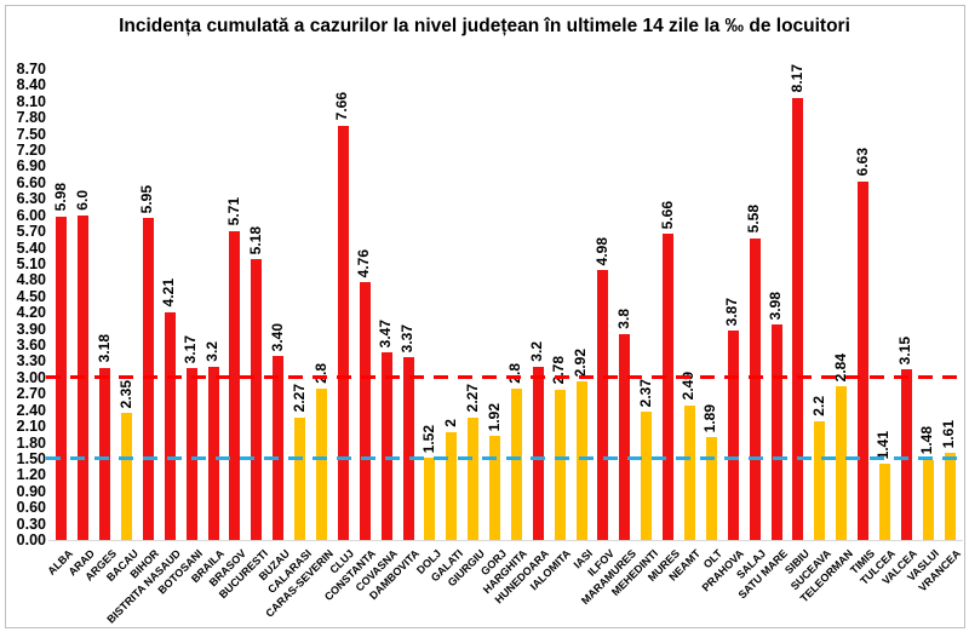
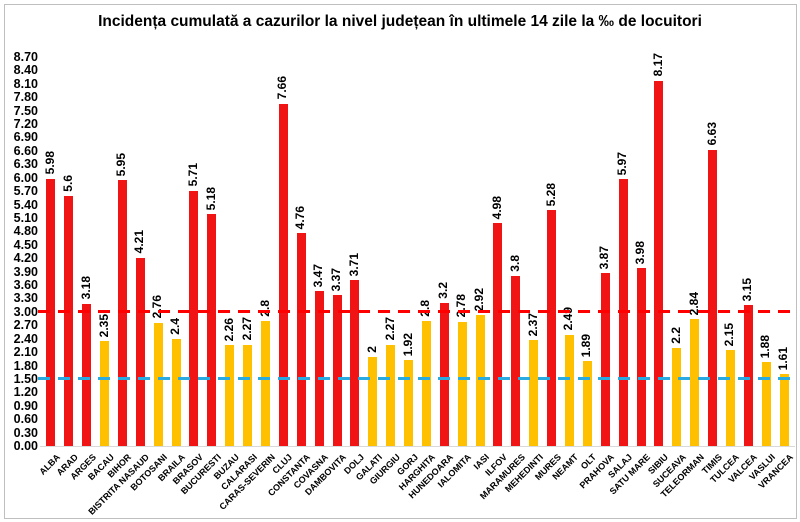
ARAD: 6.0 -> 5.6
BOTOSANI: 3.17 -> 2.76
BRAILA: 3.2 -> 2.4
BUZAU: 3.40 -> 2.26
DOLJ: 1.52 -> 3.71
MURES: 5.66 -> 5.28
SALAJ: 5.58 -> 5.97
TULCEA: 1.41 -> 2.15
VASLUI: 1.48 -> 1.88
